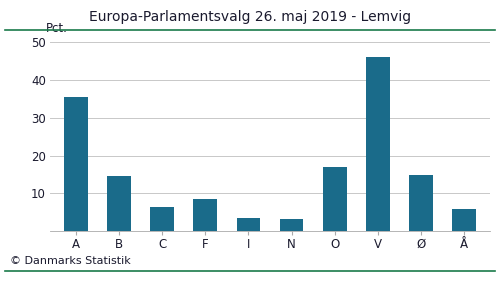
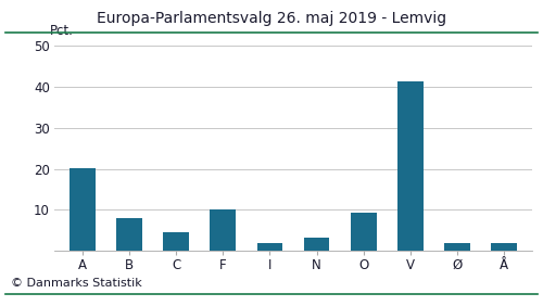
A: 35.5 -> 20.2
B: 14.5 -> 7.9
C: 6.5 -> 4.6
F: 8.5 -> 10.0
I: 3.5 -> 1.8
O: 17.0 -> 9.4
V: 46.0 -> 41.3
Ø: 15.0 -> 2.0
Å: 6.0 -> 1.9
